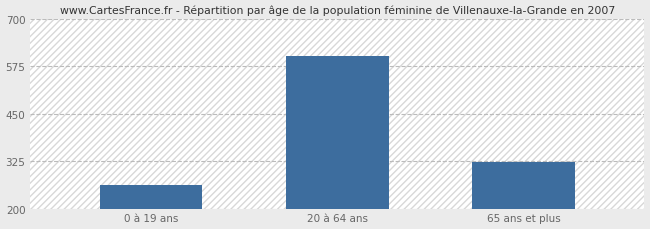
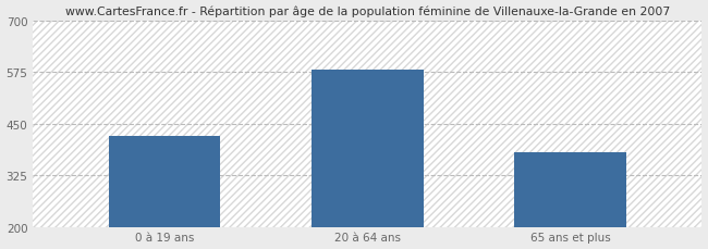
0 à 19 ans: 262 -> 420
20 à 64 ans: 601 -> 580
65 ans et plus: 322 -> 380
